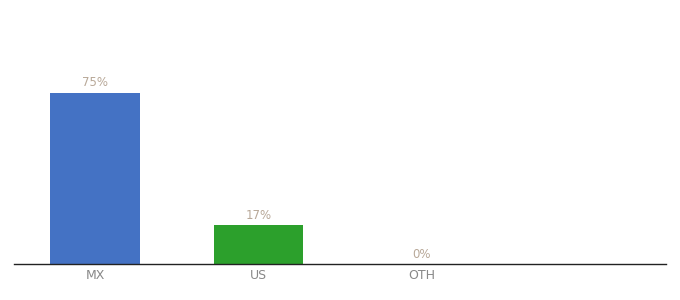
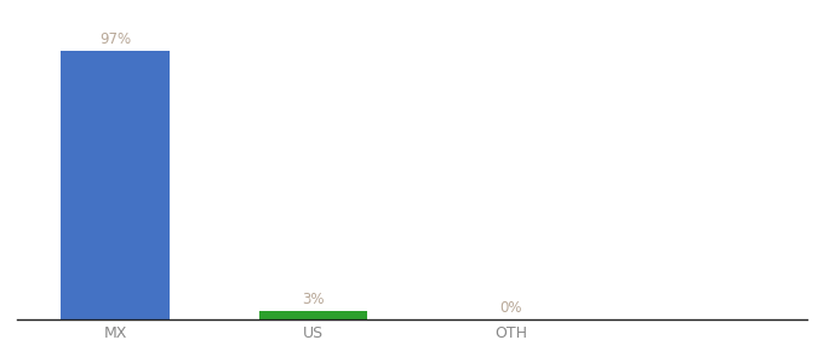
MX: 75% -> 97%
US: 17% -> 3%
